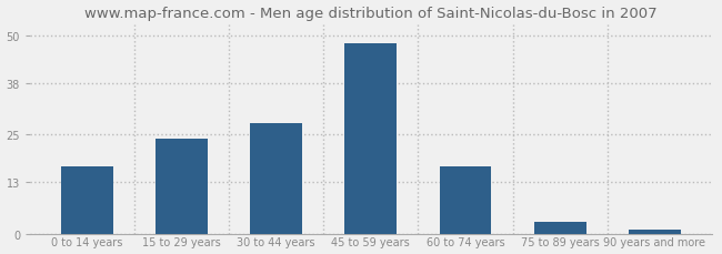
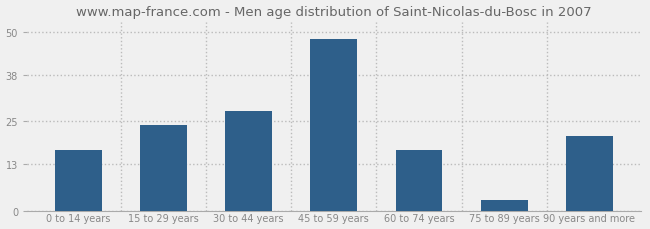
90 years and more: 1 -> 21
